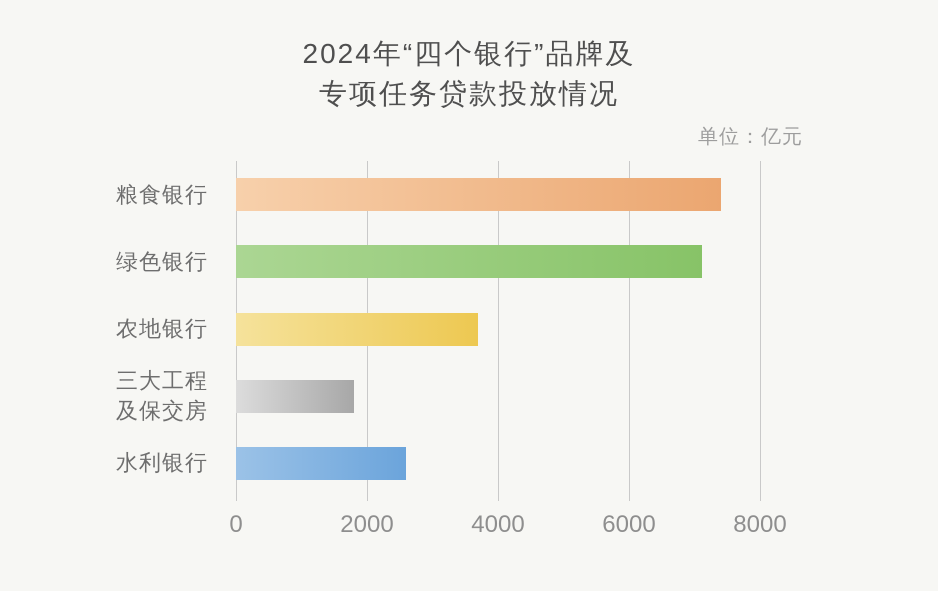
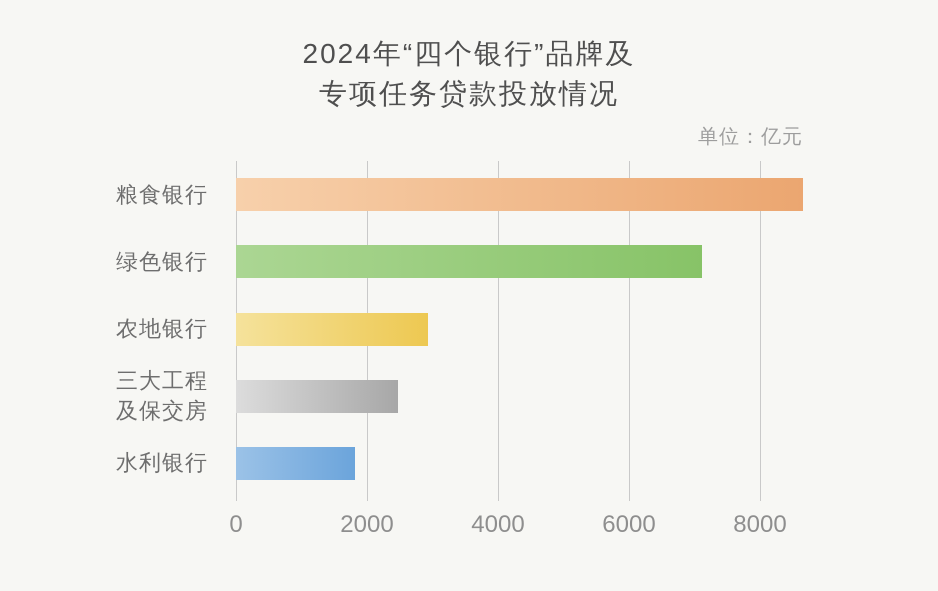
粮食银行: 7400 -> 8700
农地银行: 3700 -> 2900
三大工程 及保交房: 1800 -> 2500
水利银行: 2600 -> 1800
